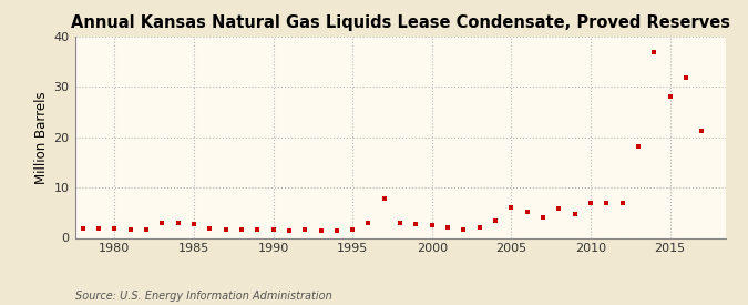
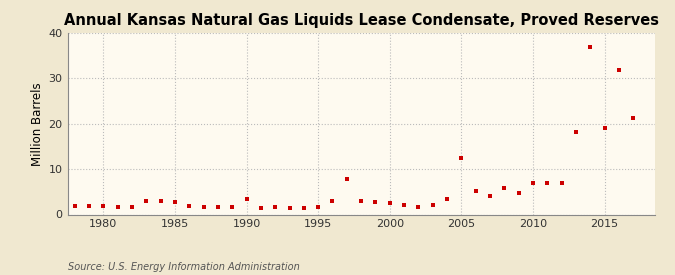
1990: 1.6 -> 3.5
2005: 6.1 -> 12.5
2015: 28.2 -> 19.0
